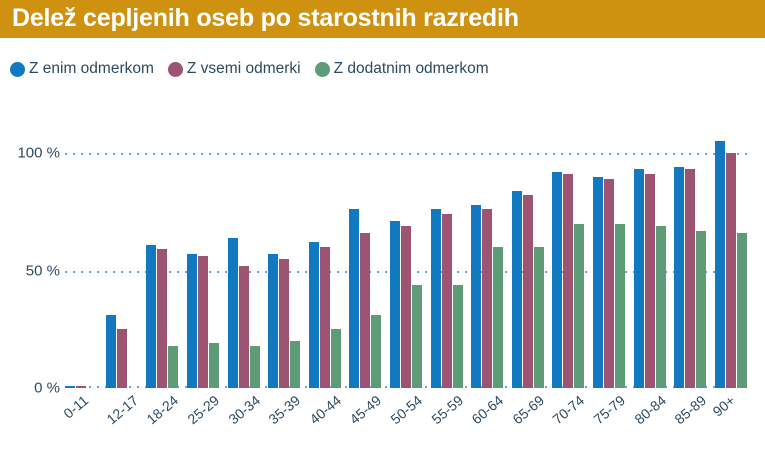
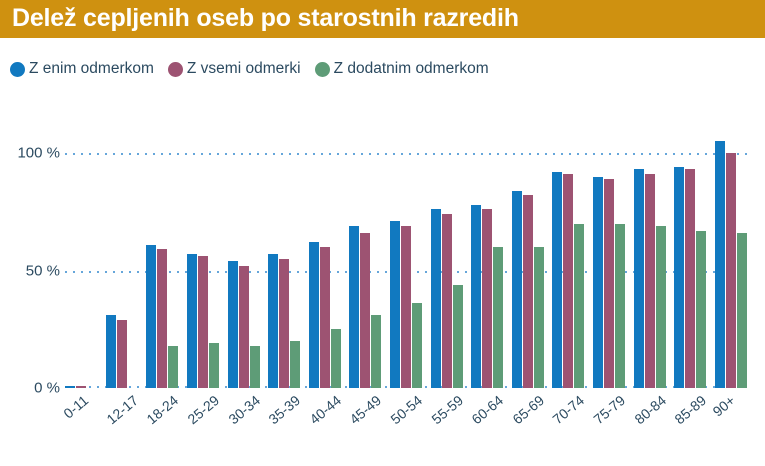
Z vsemi odmerki/12-17: 25% -> 29%
Z enim odmerkom/30-34: 64% -> 54%
Z enim odmerkom/45-49: 76% -> 69%
Z dodatnim odmerkom/50-54: 44% -> 36%
